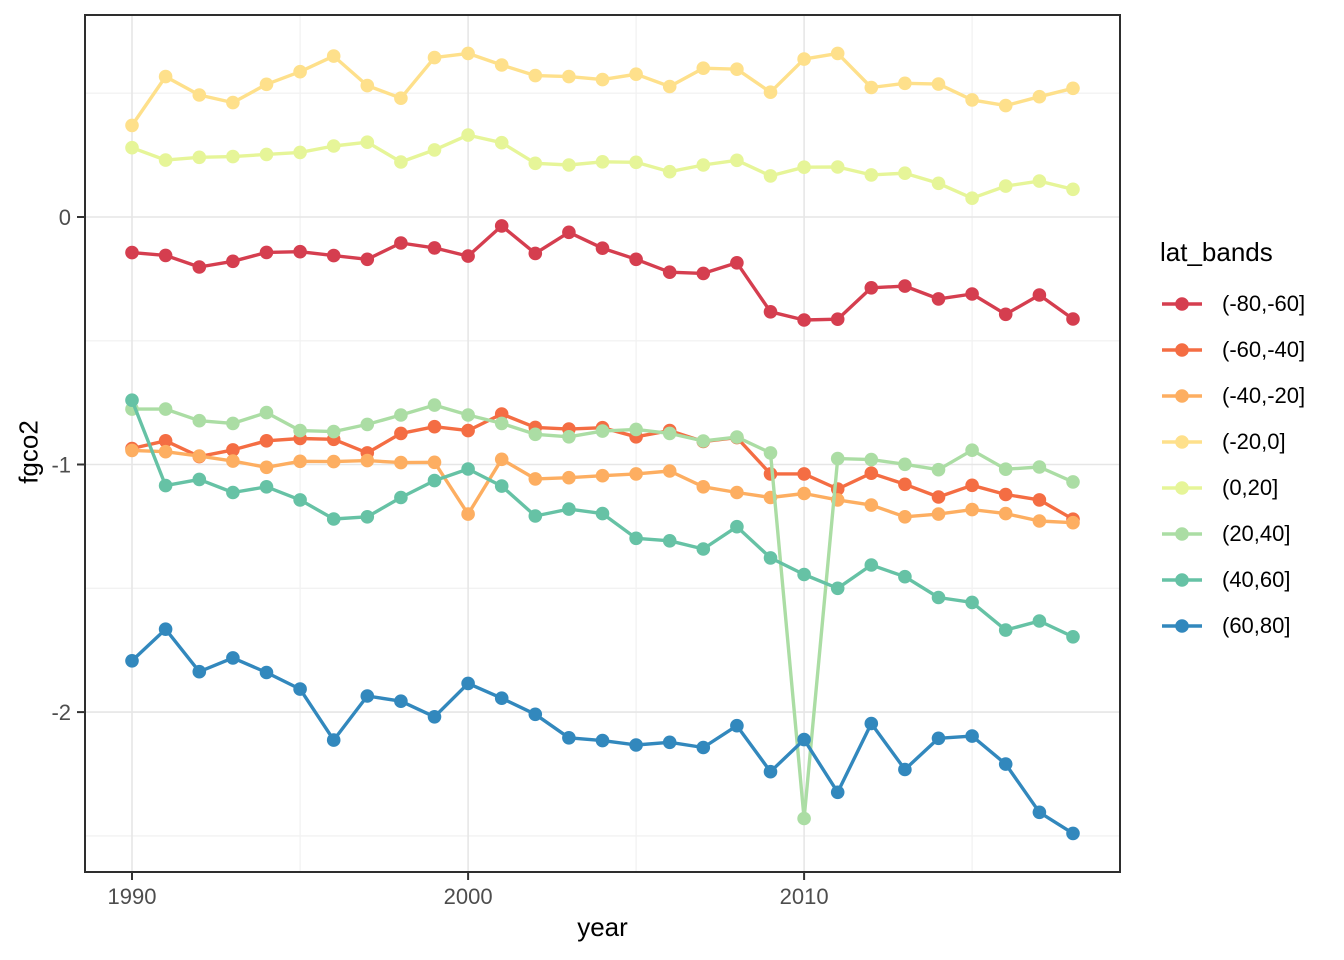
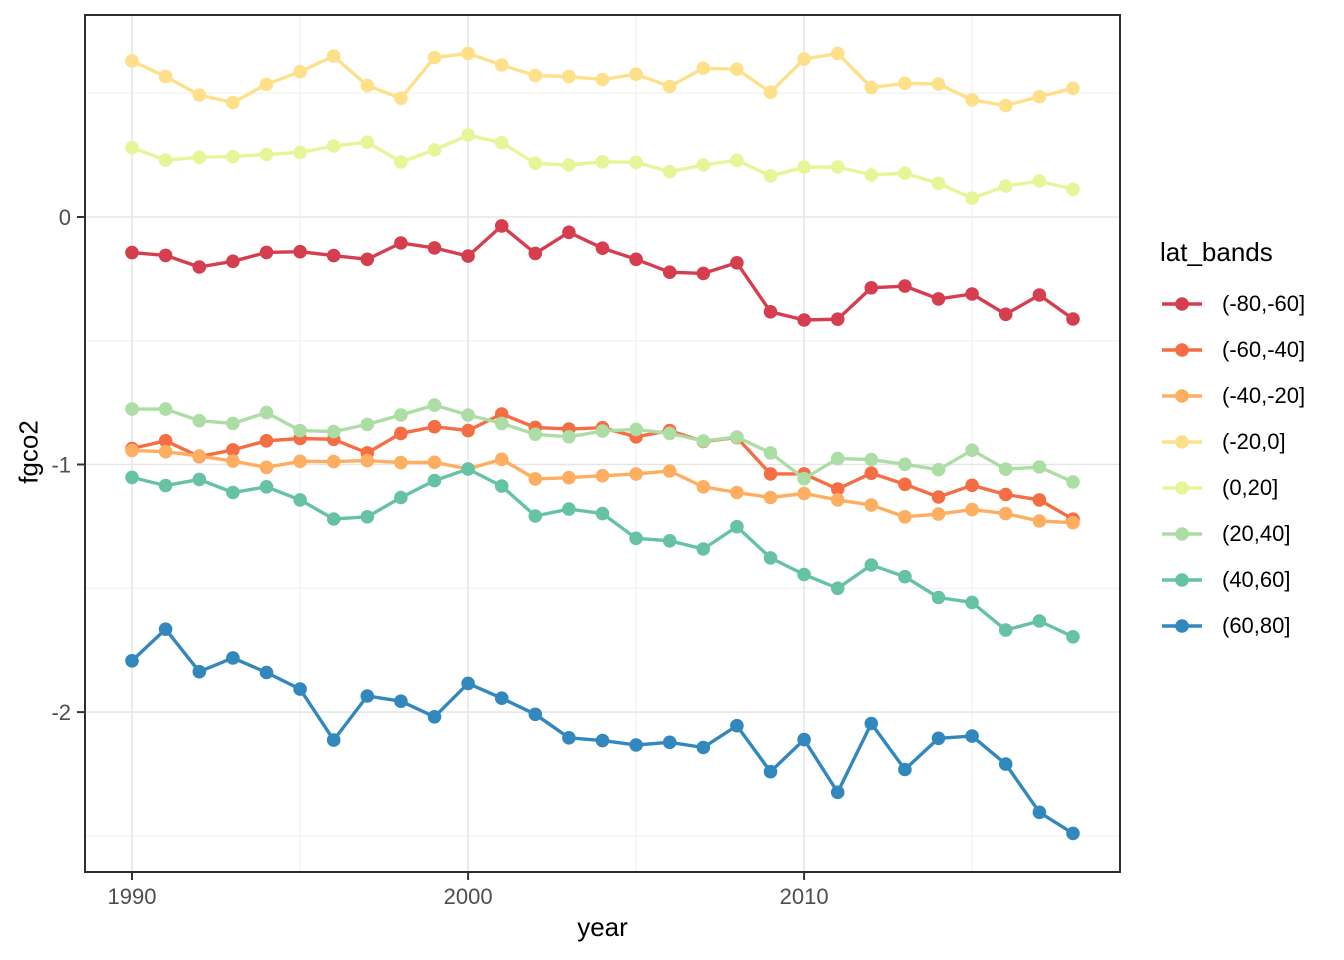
(-20,0]/1990: 0.37 -> 0.63
(40,60]/1990: -0.74 -> -1.05
(-40,-20]/2000: -1.20 -> -1.02
(20,40]/2010: -2.43 -> -1.06
